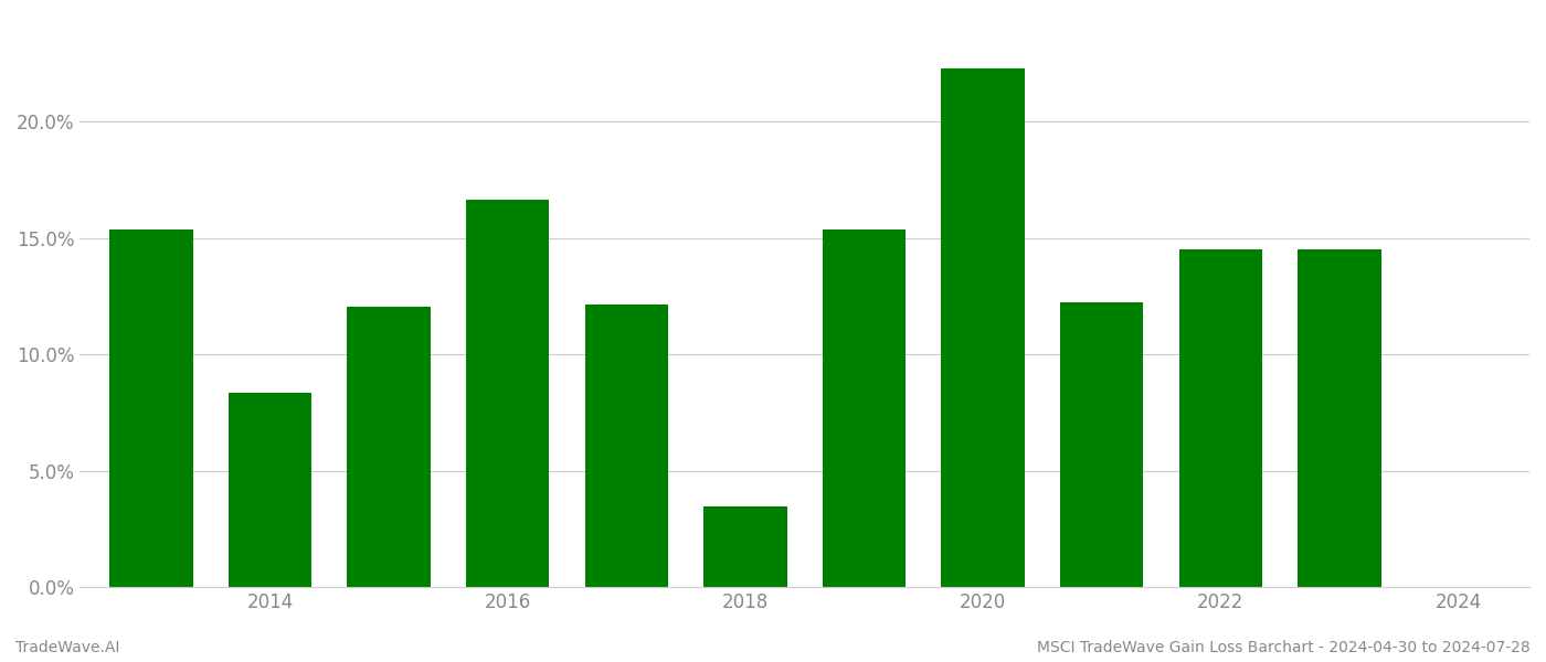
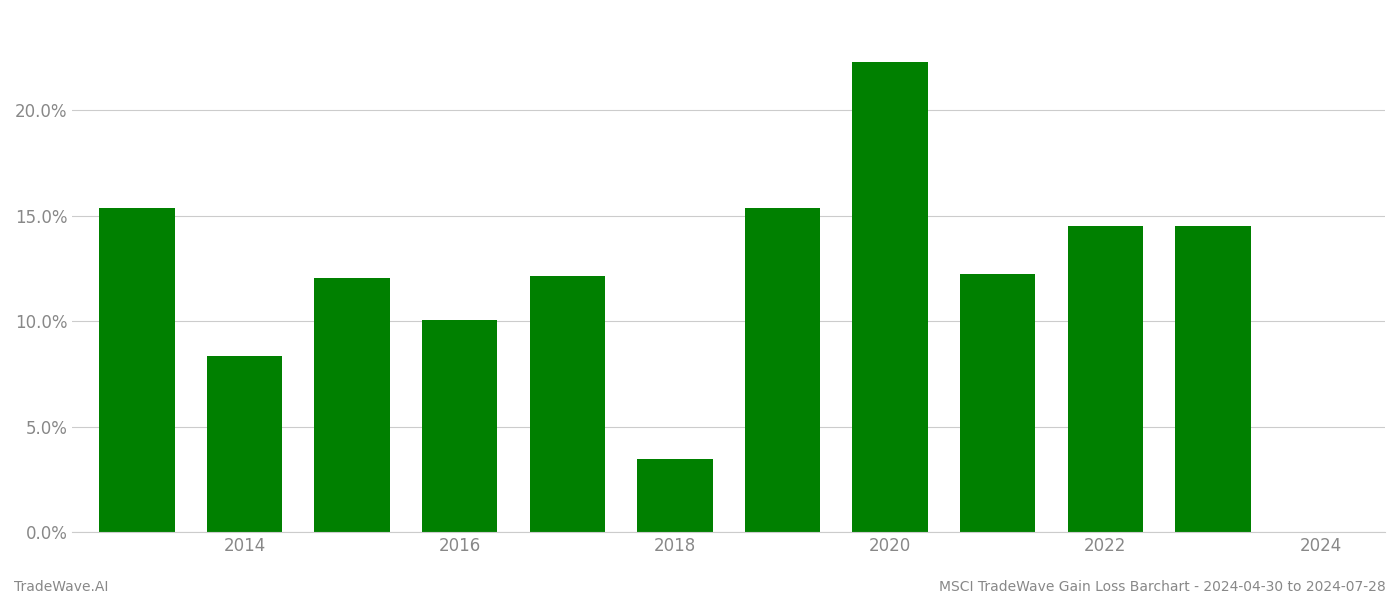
2016: 16.65% -> 10.05%
